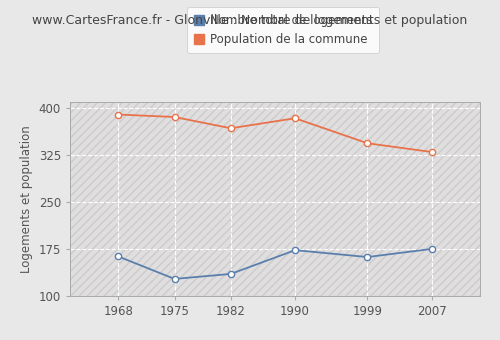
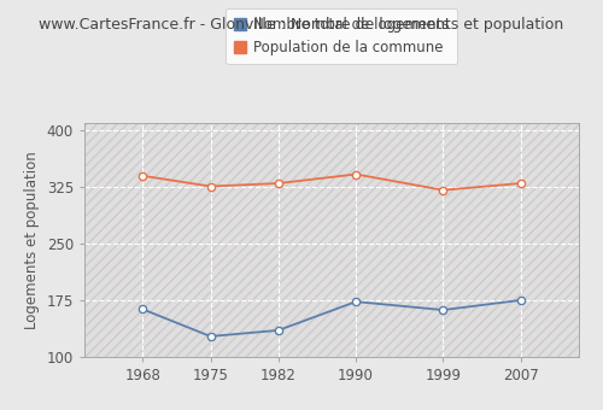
Population de la commune/1968: 390 -> 340
Population de la commune/1975: 386 -> 326
Population de la commune/1982: 368 -> 330
Population de la commune/1990: 384 -> 342
Population de la commune/1999: 344 -> 321
